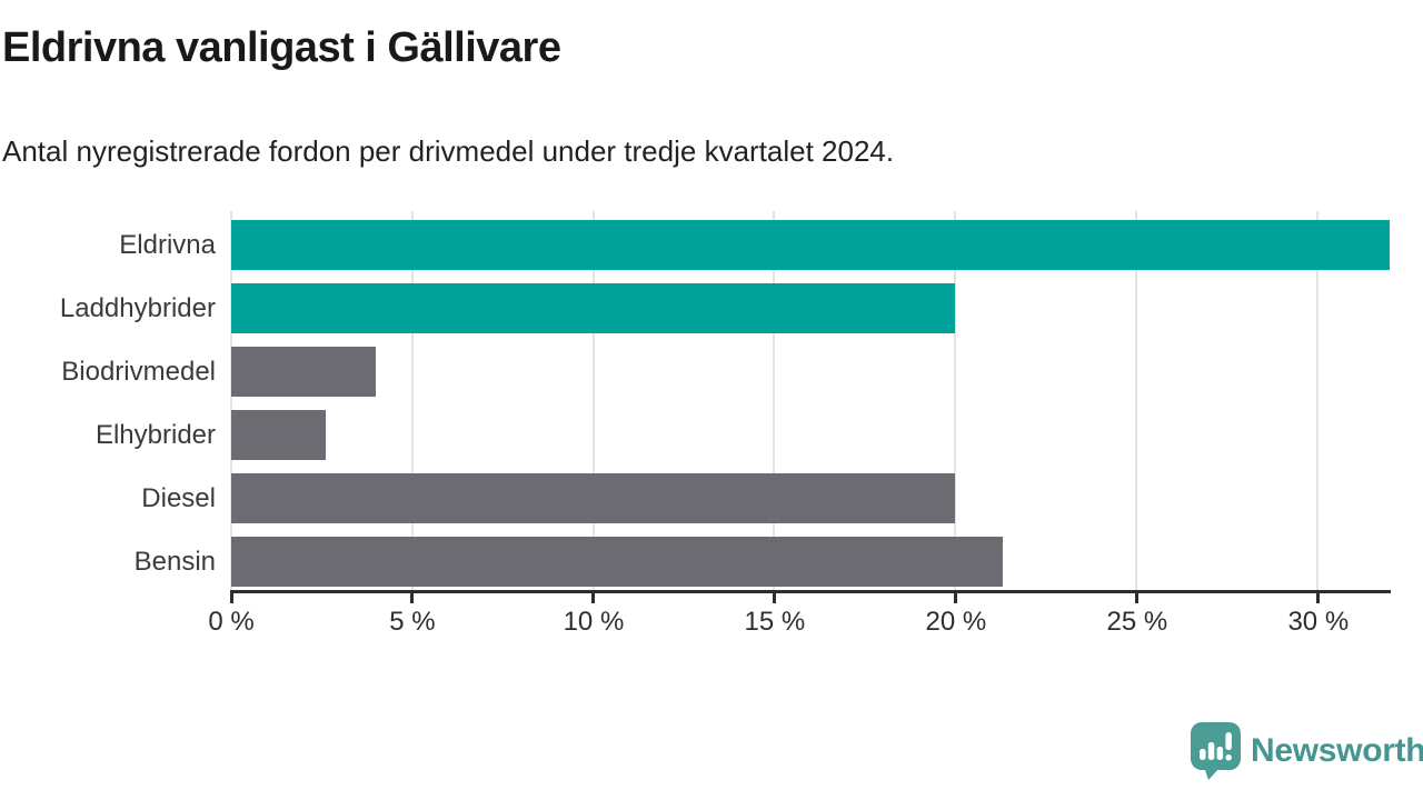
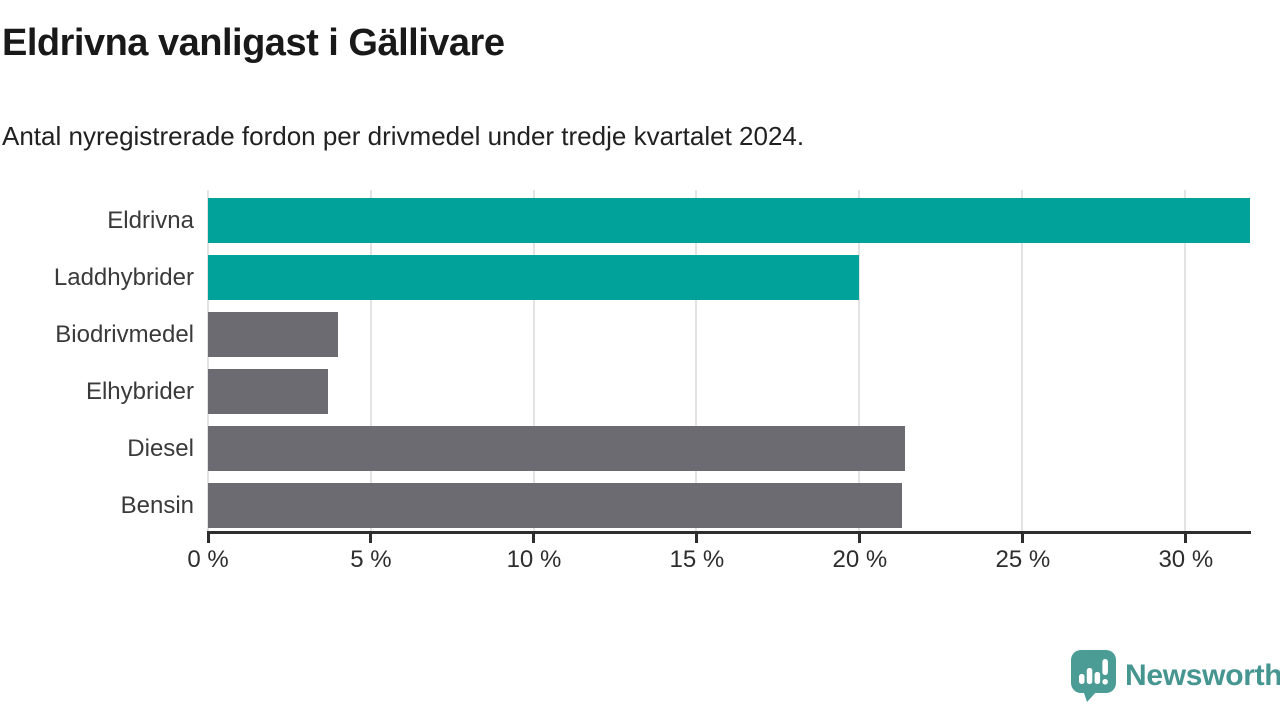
Elhybrider: 2.6% -> 3.7%
Diesel: 20.0% -> 21.4%
